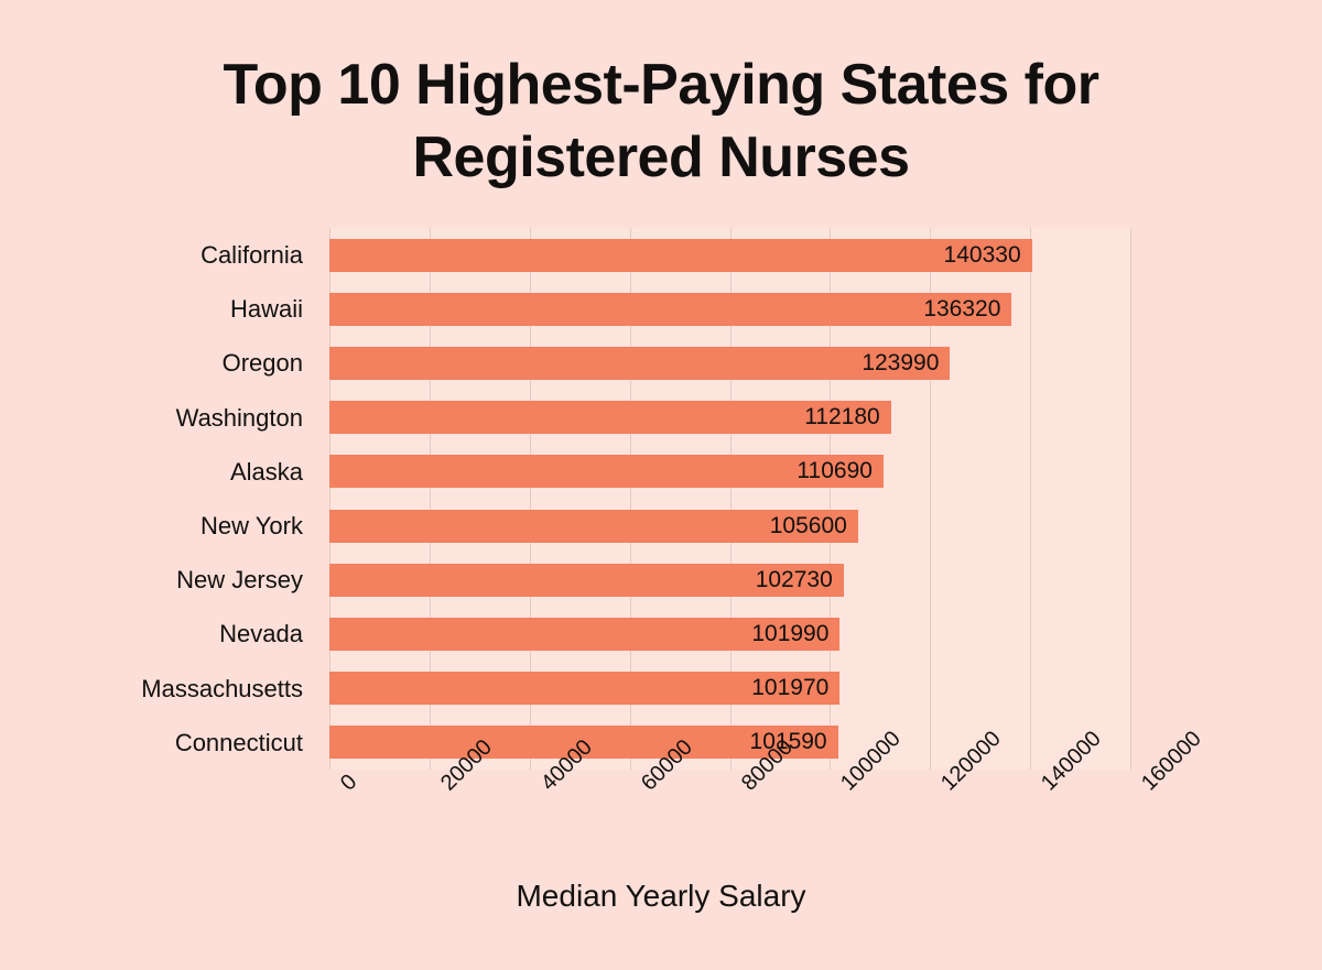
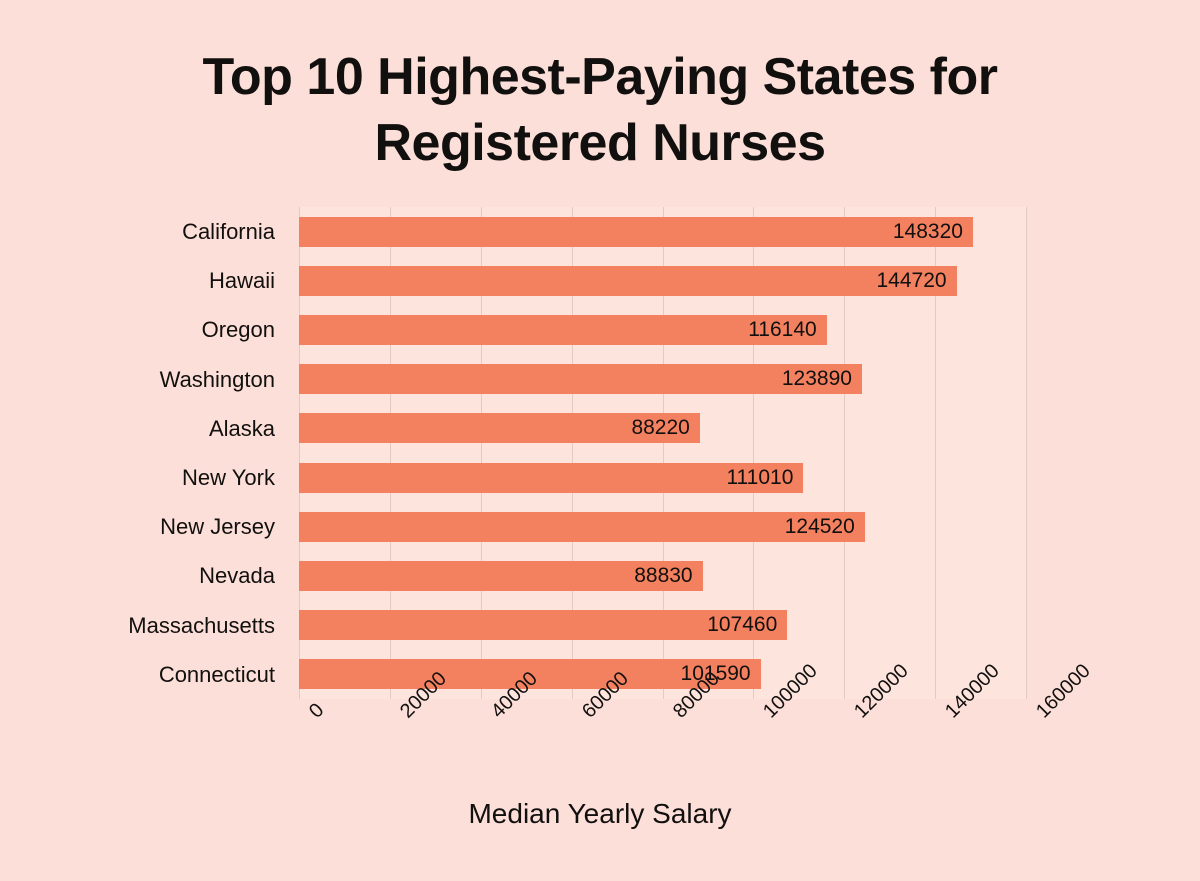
California: 140330 -> 148320
Hawaii: 136320 -> 144720
Oregon: 123990 -> 116140
Washington: 112180 -> 123890
Alaska: 110690 -> 88220
New York: 105600 -> 111010
New Jersey: 102730 -> 124520
Nevada: 101990 -> 88830
Massachusetts: 101970 -> 107460
